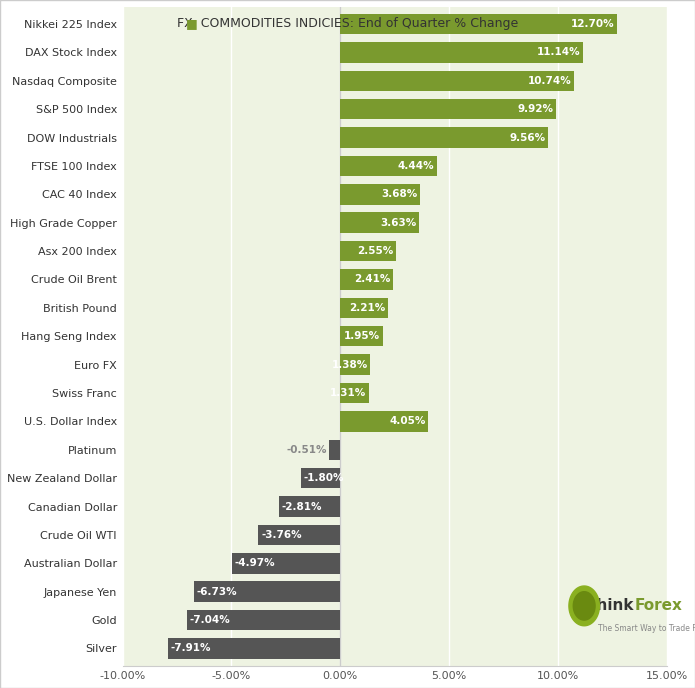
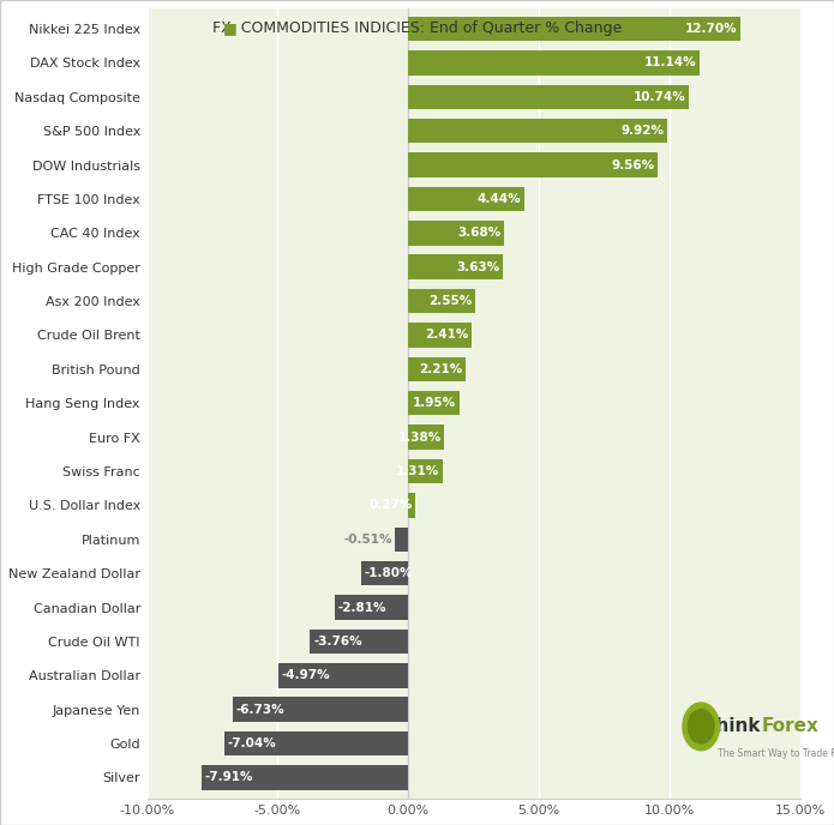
U.S. Dollar Index: 4.05% -> 0.27%
